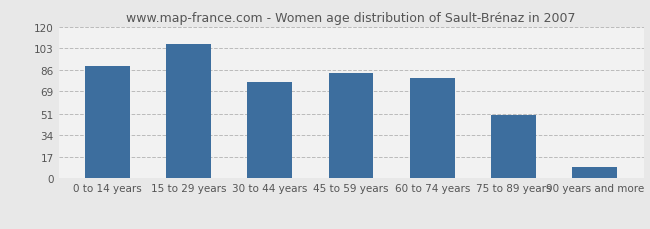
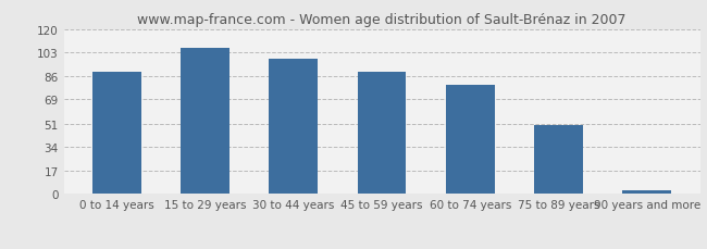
30 to 44 years: 76 -> 98
45 to 59 years: 83 -> 89
90 years and more: 9 -> 3
